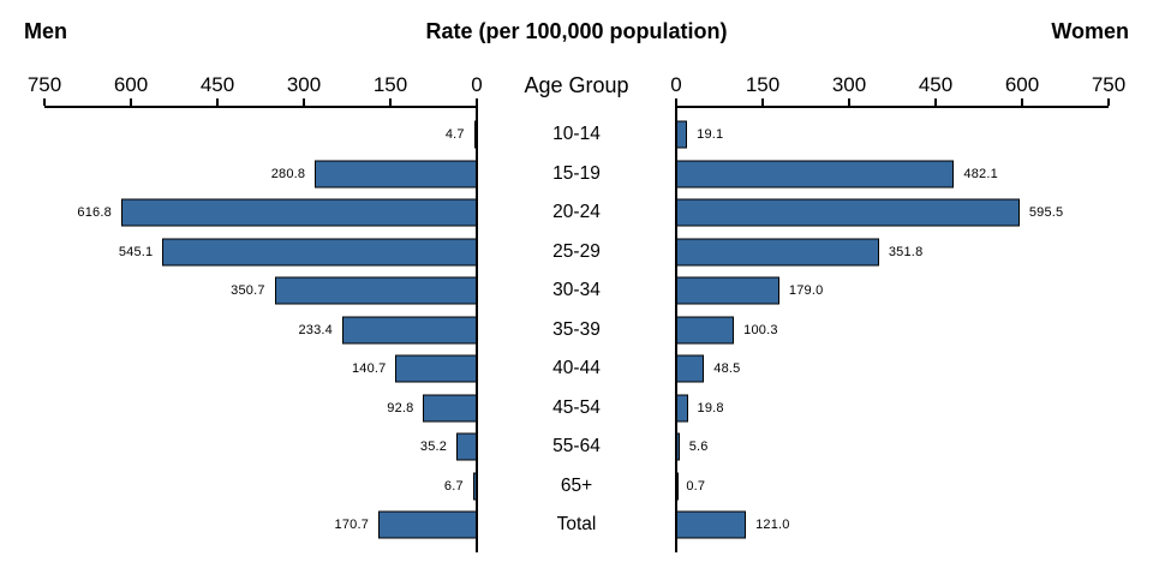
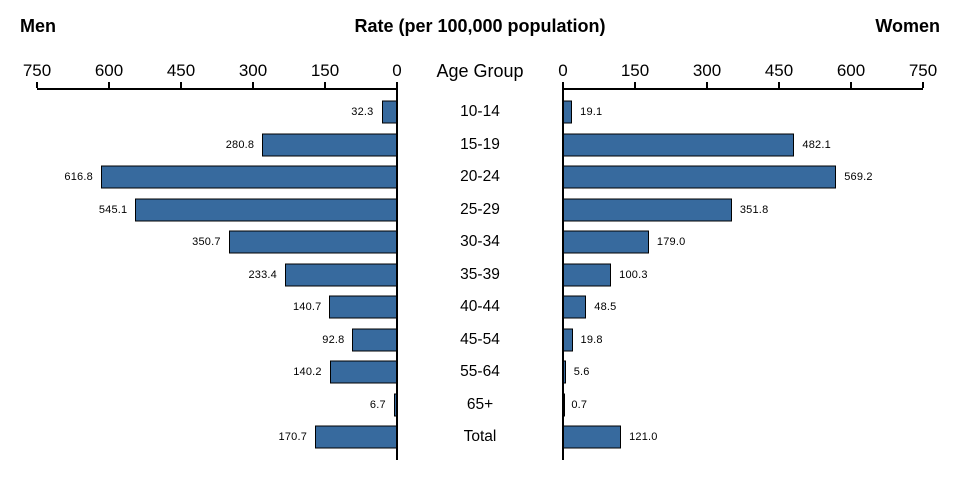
Men/10-14: 4.7 -> 32.3
Women/20-24: 595.5 -> 569.2
Men/55-64: 35.2 -> 140.2
